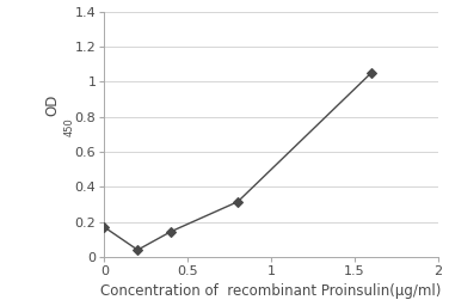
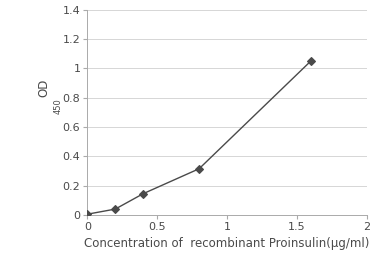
0: 0.17 -> 0.01
